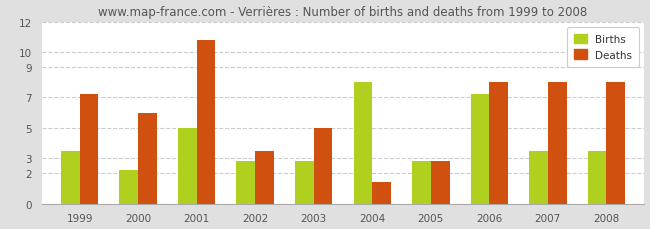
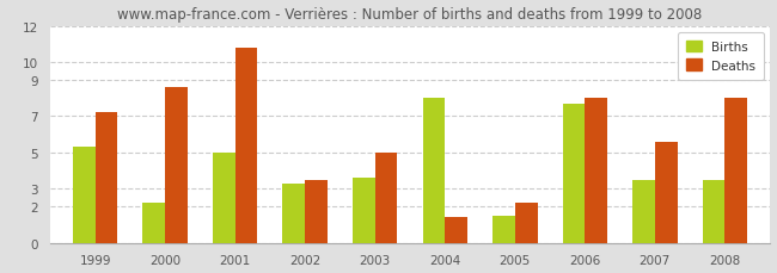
Births/1999: 3.5 -> 5.3
Deaths/2000: 6.0 -> 8.6
Births/2002: 2.8 -> 3.3
Births/2003: 2.8 -> 3.6
Births/2005: 2.8 -> 1.5
Deaths/2005: 2.8 -> 2.2
Births/2006: 7.2 -> 7.7
Deaths/2007: 8.0 -> 5.6
